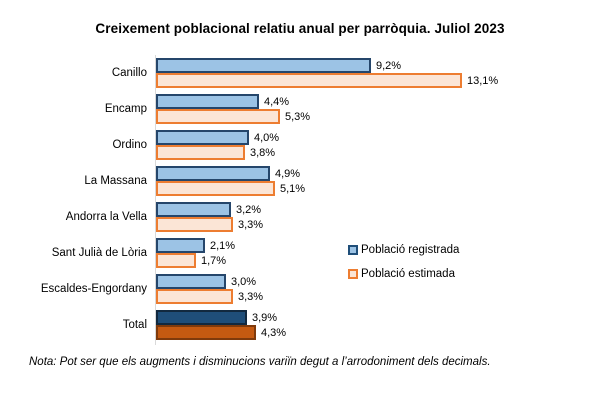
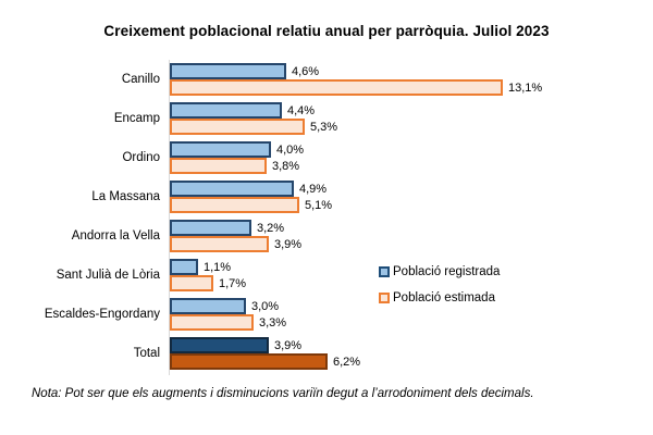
Població registrada/Canillo: 9,2% -> 4,6%
Població estimada/Andorra la Vella: 3,3% -> 3,9%
Població registrada/Sant Julià de Lòria: 2,1% -> 1,1%
Població estimada/Total: 4,3% -> 6,2%
